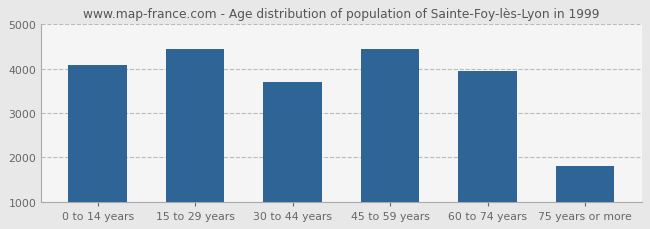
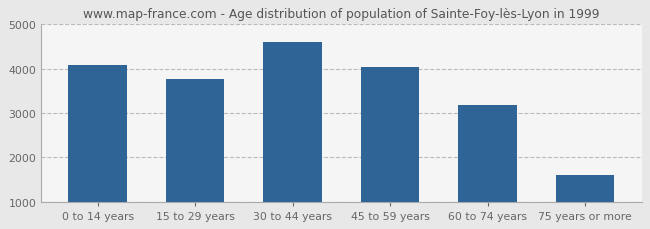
15 to 29 years: 4450 -> 3760
30 to 44 years: 3700 -> 4600
45 to 59 years: 4450 -> 4030
60 to 74 years: 3950 -> 3170
75 years or more: 1800 -> 1600
